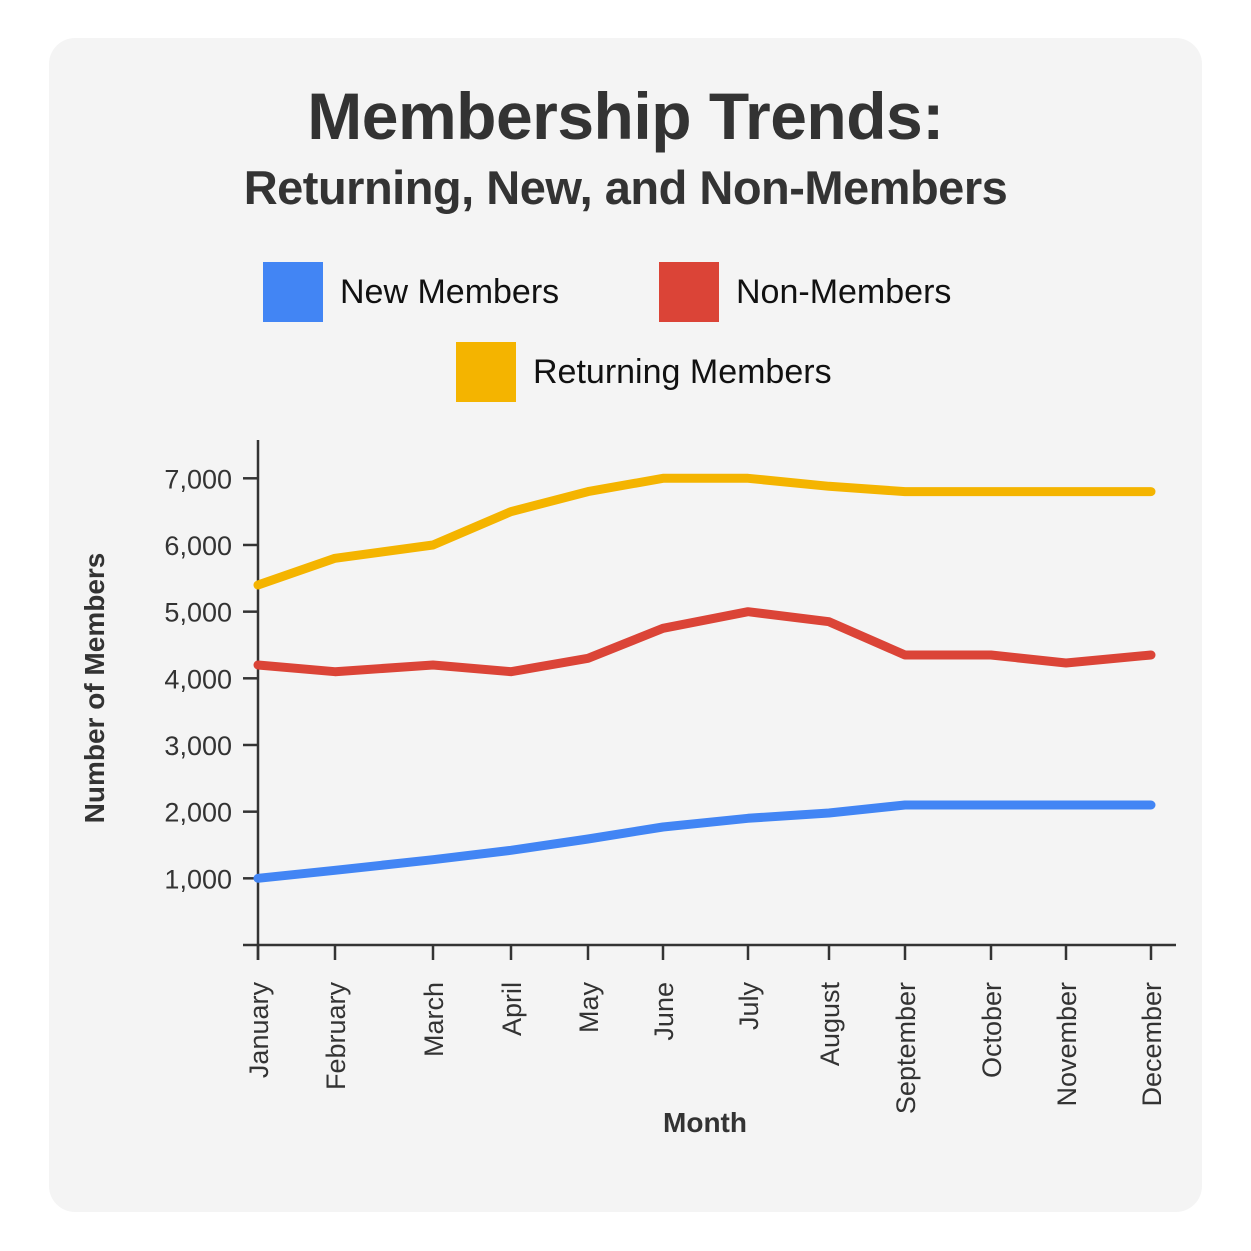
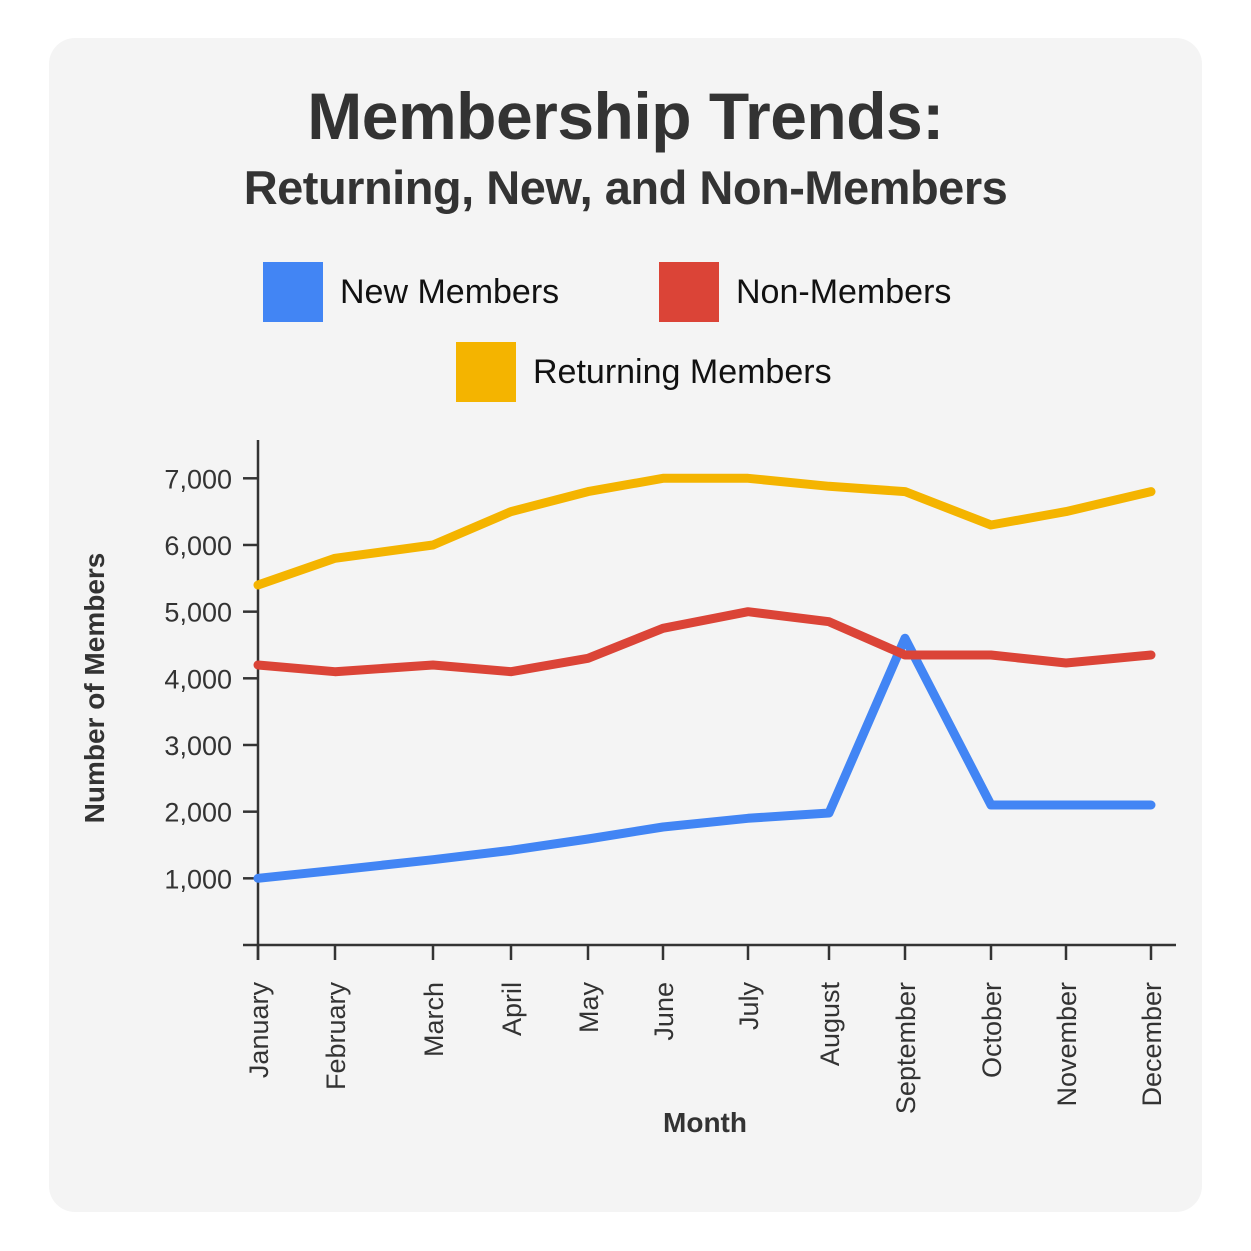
New Members/September: 2100 -> 4600
Returning Members/October: 6800 -> 6300
Returning Members/November: 6800 -> 6500
